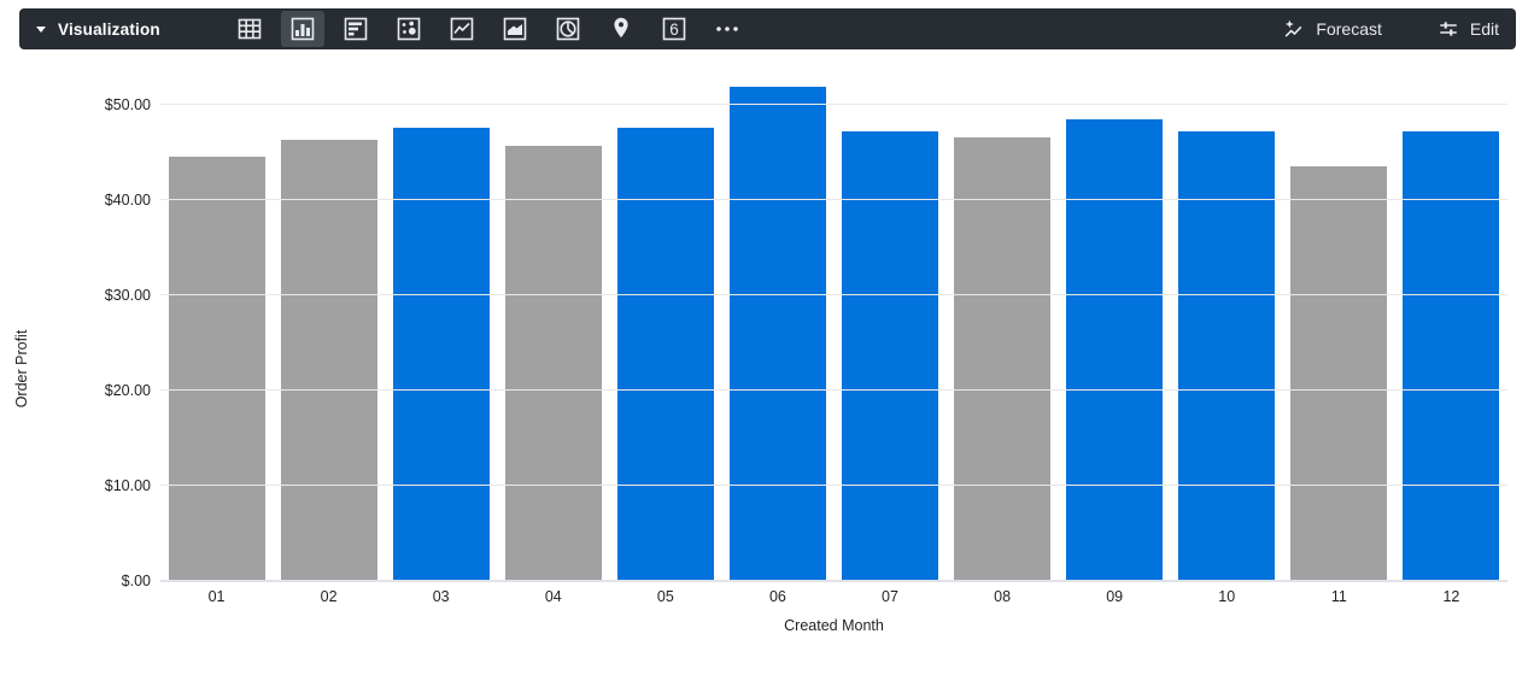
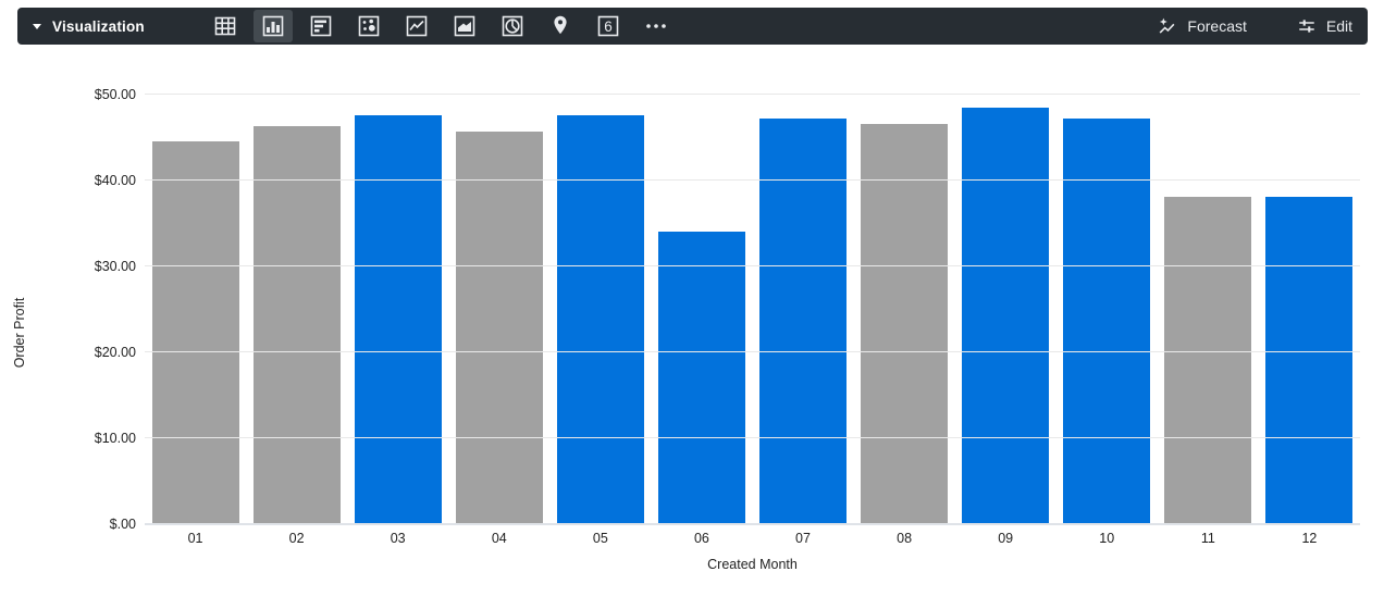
06: $52 -> $34
11: $44 -> $38
12: $47 -> $38
